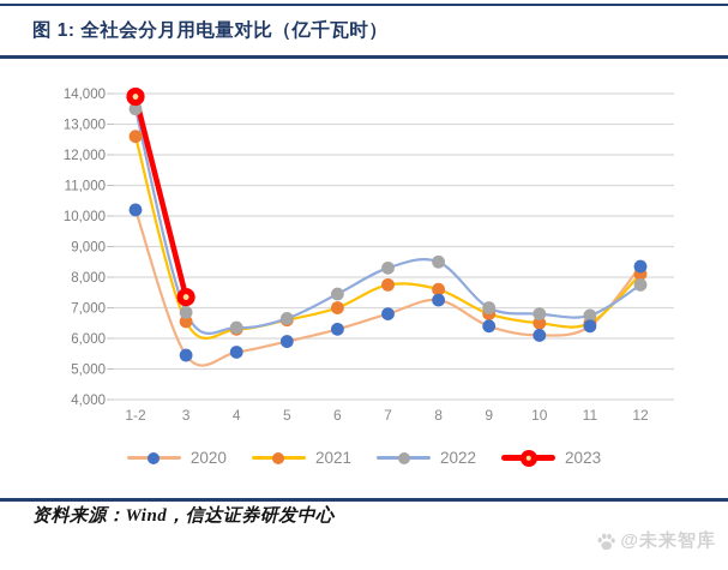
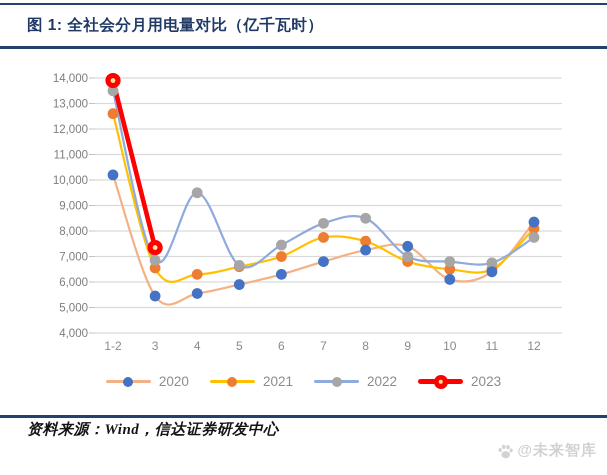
2022/4: 6400 -> 9500
2020/9: 6400 -> 7400
